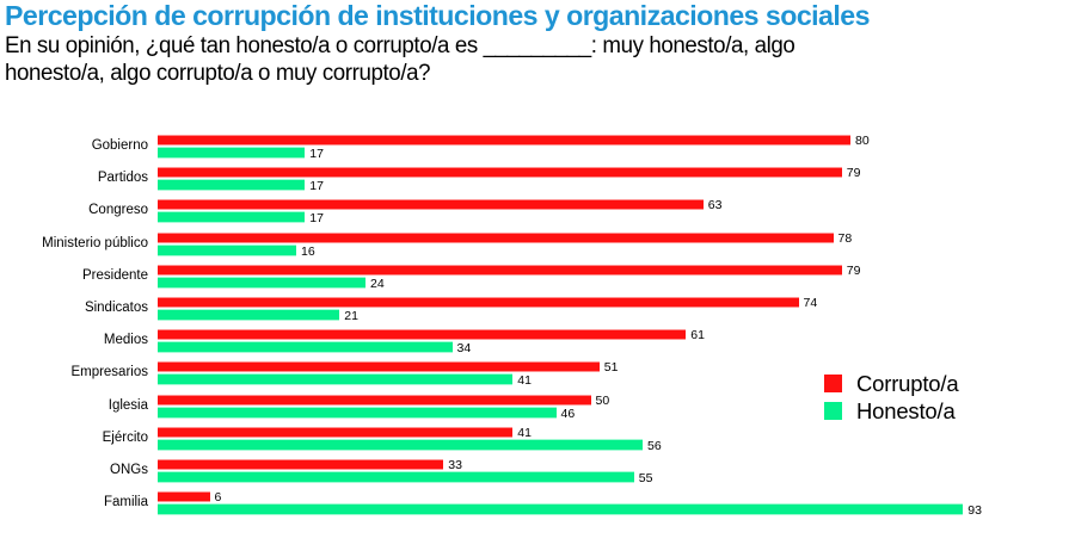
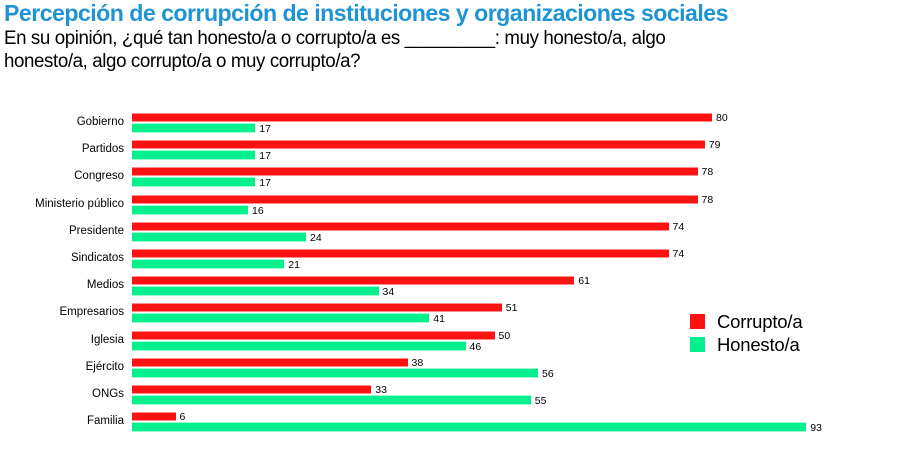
Corrupto/a/Congreso: 63 -> 78
Corrupto/a/Presidente: 79 -> 74
Corrupto/a/Ejército: 41 -> 38
